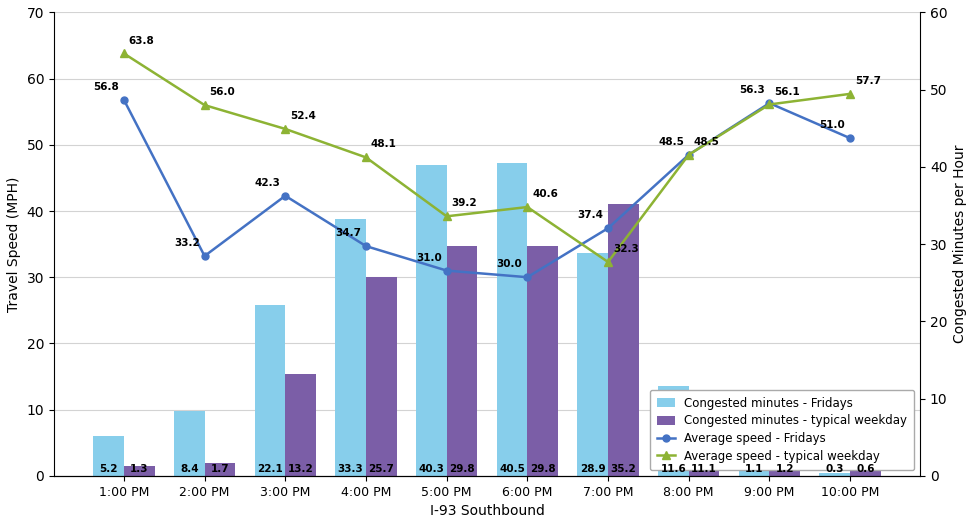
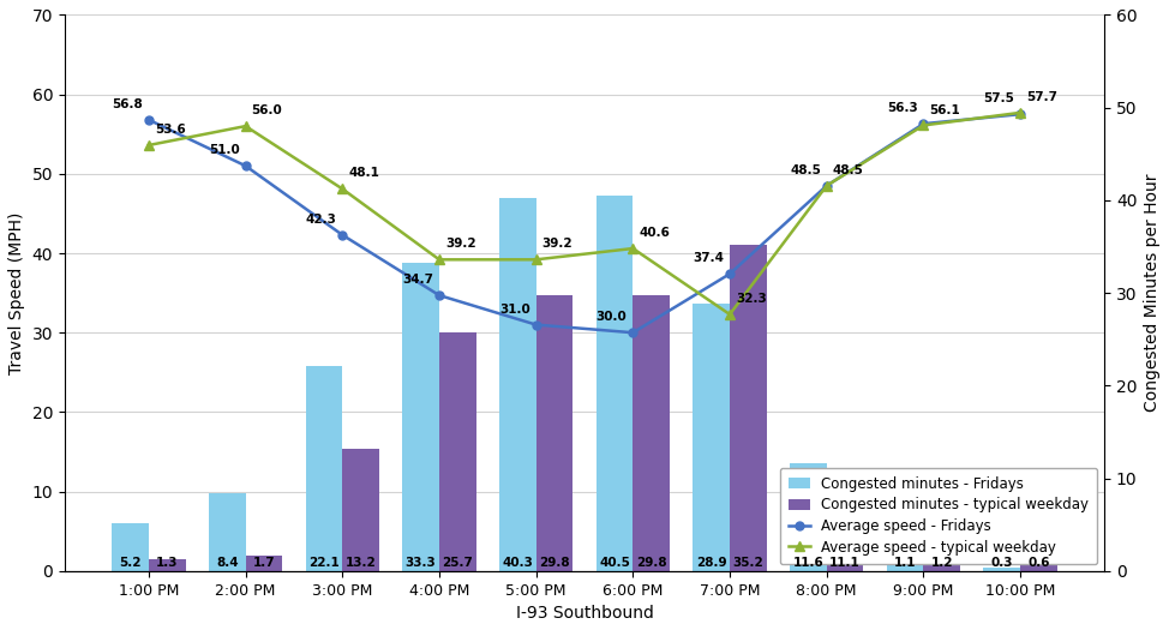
Average speed - typical weekday/1:00 PM: 63.8 -> 53.6
Average speed - Fridays/2:00 PM: 33.2 -> 51.0
Average speed - typical weekday/3:00 PM: 52.4 -> 48.1
Average speed - typical weekday/4:00 PM: 48.1 -> 39.2
Average speed - Fridays/10:00 PM: 51.0 -> 57.5
